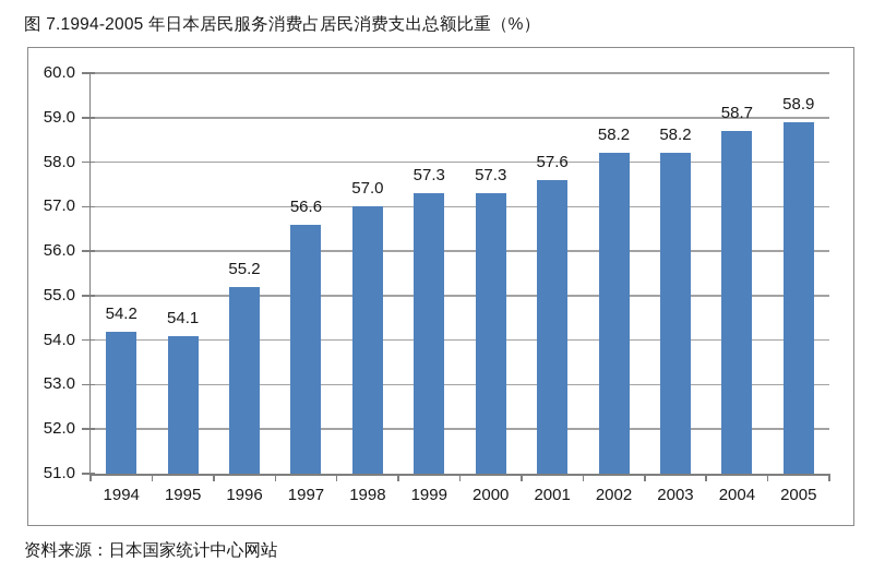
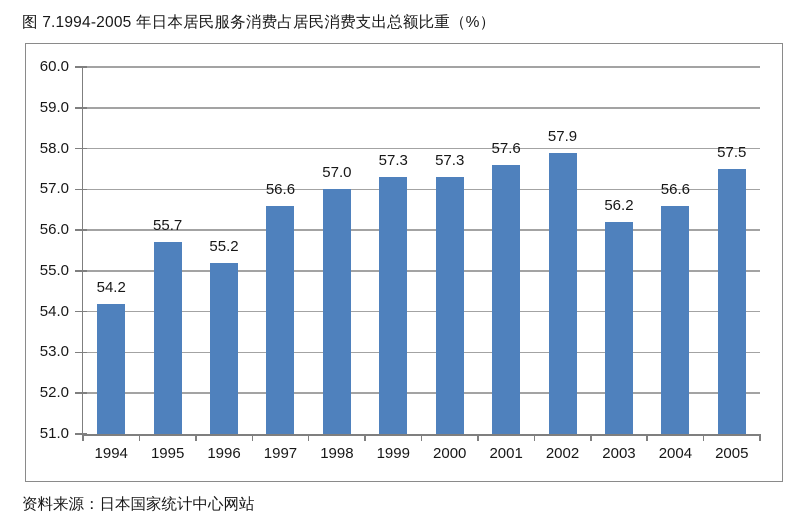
1995: 54.1 -> 55.7
2002: 58.2 -> 57.9
2003: 58.2 -> 56.2
2004: 58.7 -> 56.6
2005: 58.9 -> 57.5
